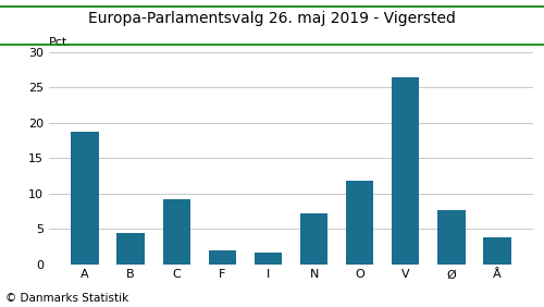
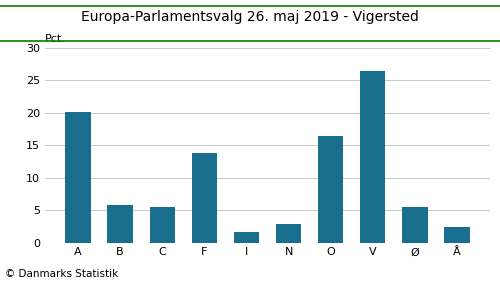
A: 18.8 -> 20.2
B: 4.4 -> 5.8
C: 9.2 -> 5.5
F: 2.0 -> 13.8
N: 7.2 -> 2.8
O: 11.8 -> 16.5
Ø: 7.6 -> 5.5
Å: 3.8 -> 2.4
